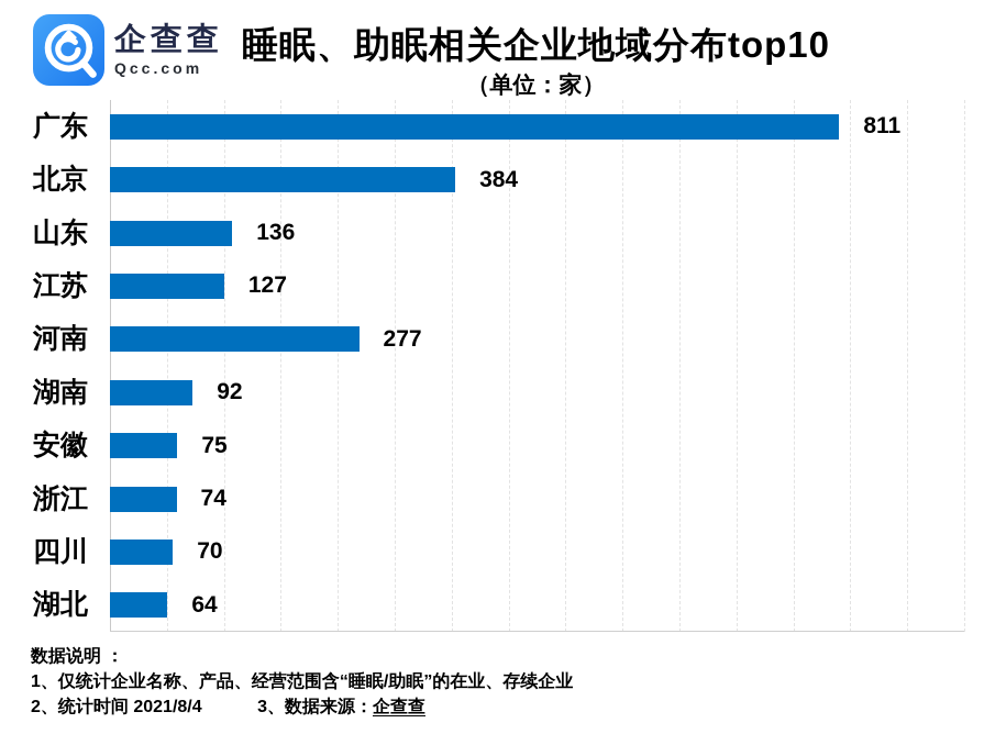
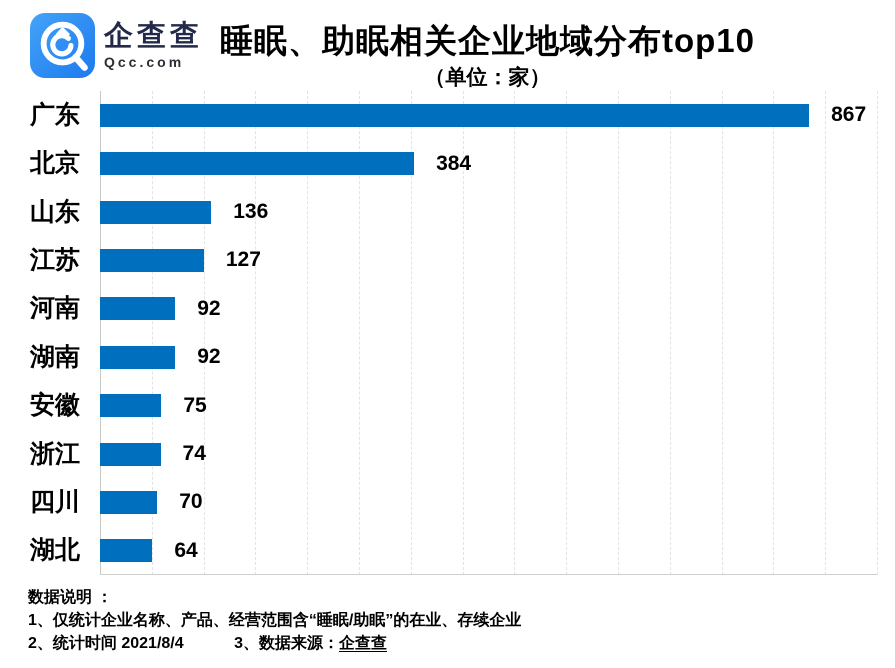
广东: 811 -> 867
河南: 277 -> 92
